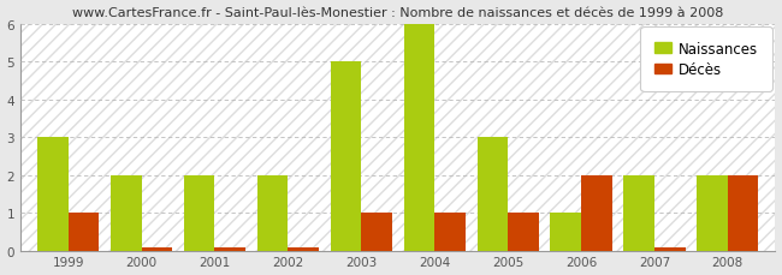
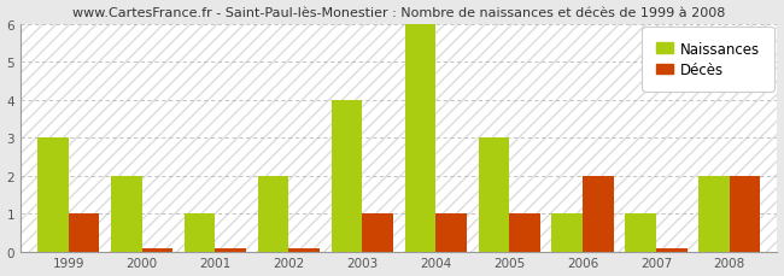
Naissances/2001: 2 -> 1
Naissances/2003: 5 -> 4
Naissances/2007: 2 -> 1
